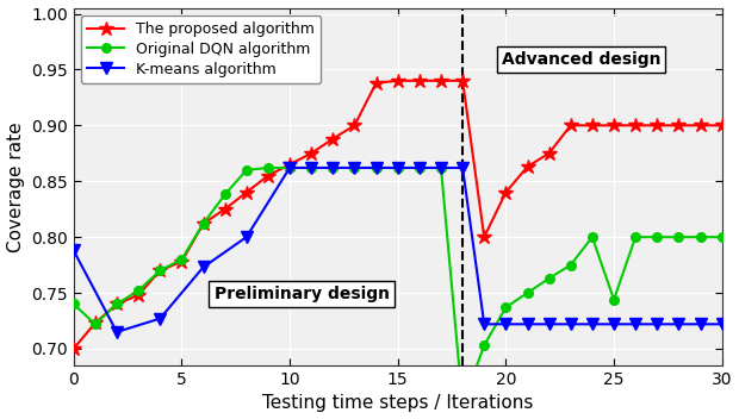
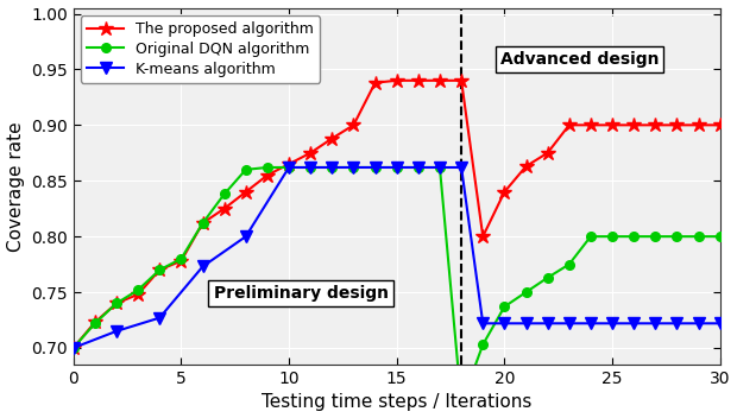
Original DQN algorithm/0: 0.740 -> 0.700
K-means algorithm/0: 0.788 -> 0.700
Original DQN algorithm/25: 0.744 -> 0.800
